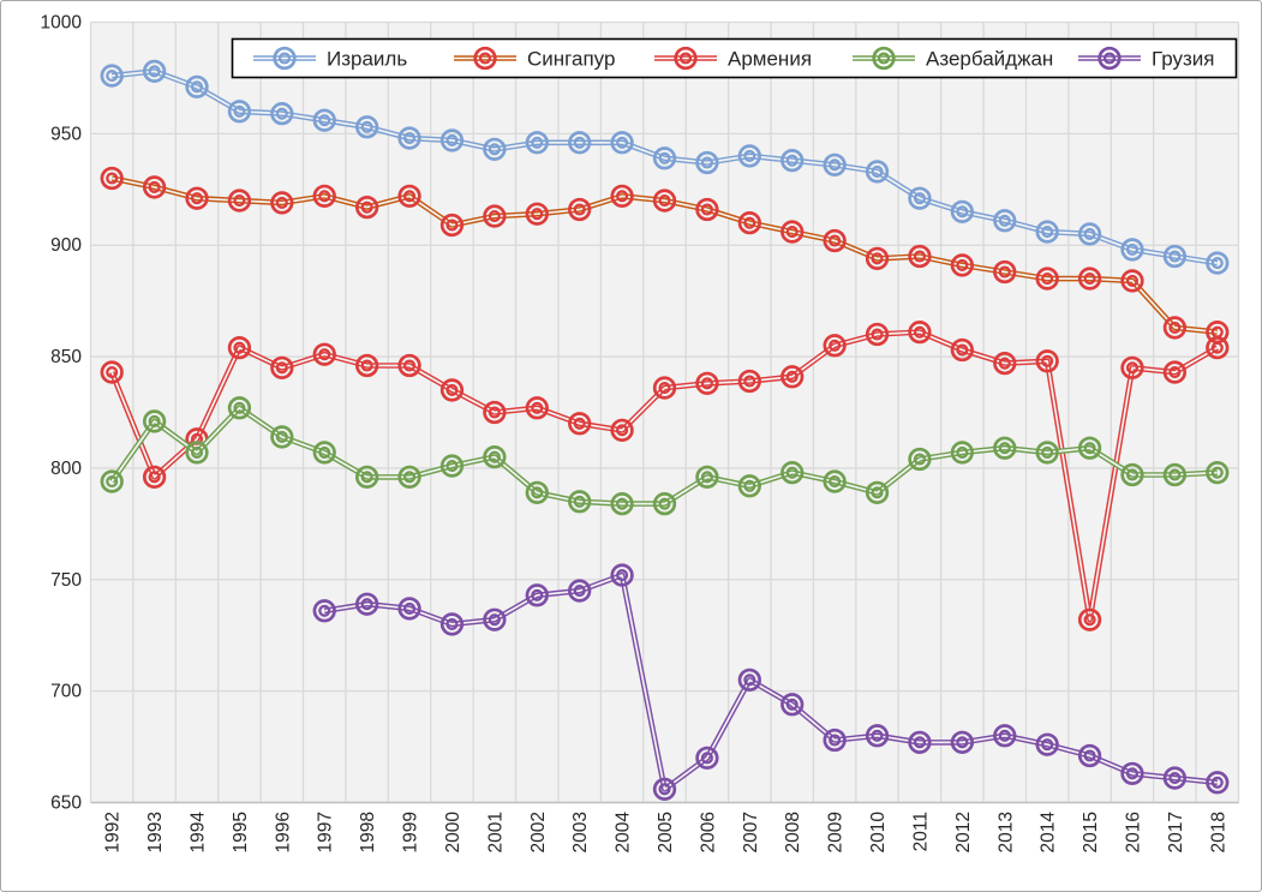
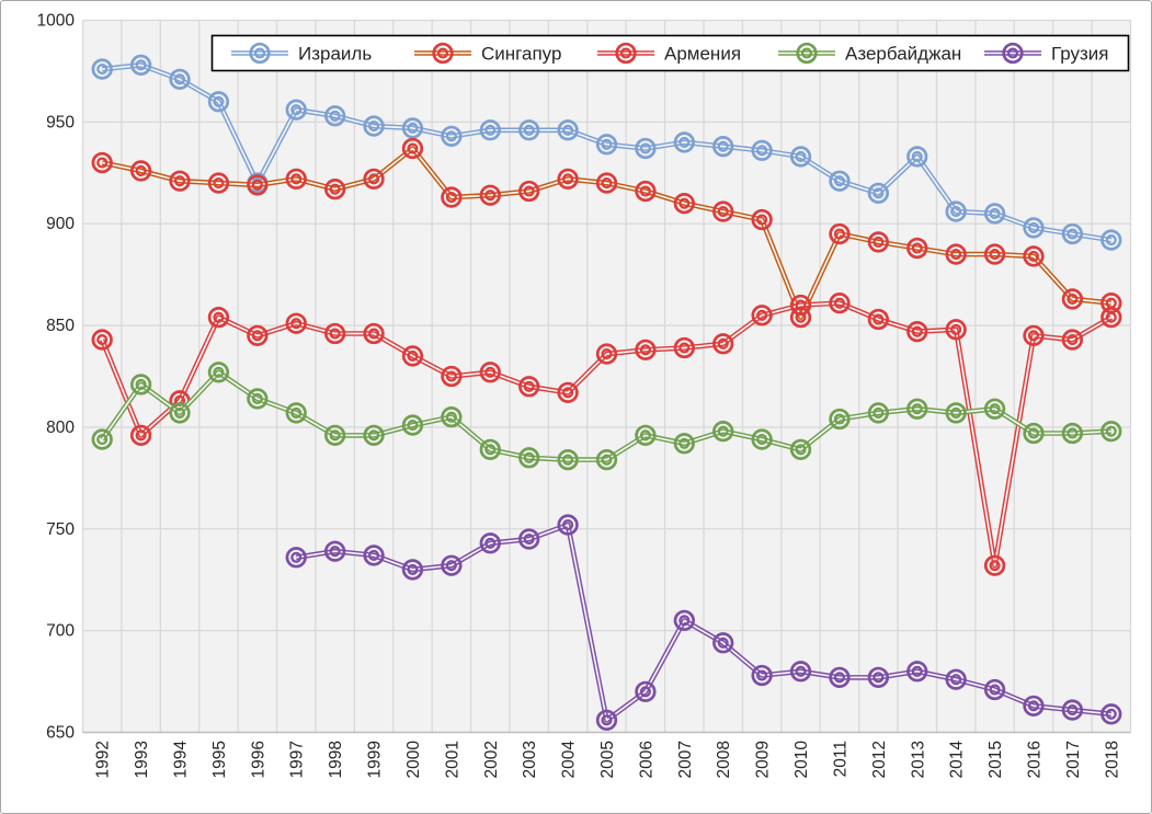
Израиль/1996: 959 -> 920
Сингапур/2000: 909 -> 937
Сингапур/2010: 894 -> 854
Израиль/2013: 911 -> 933
